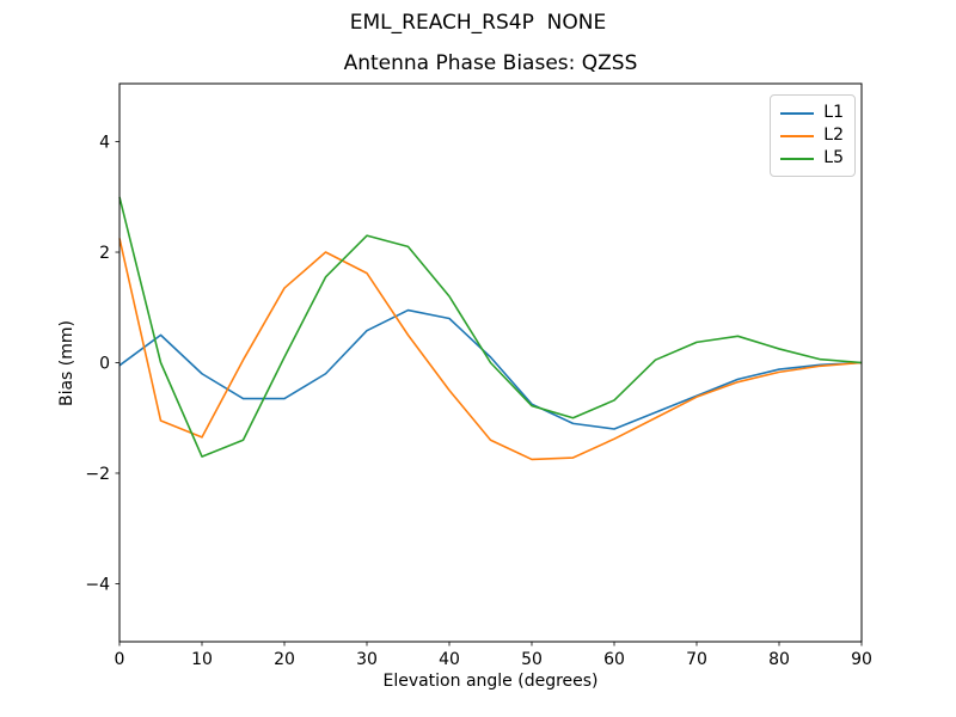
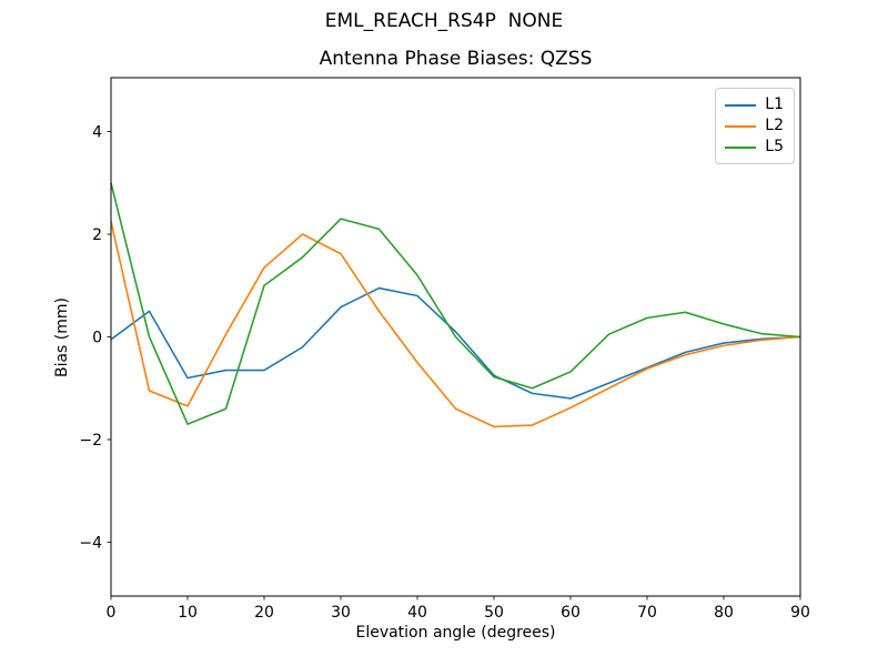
L1/10: -0.2 -> -0.8
L5/20: 0.1 -> 1.0
